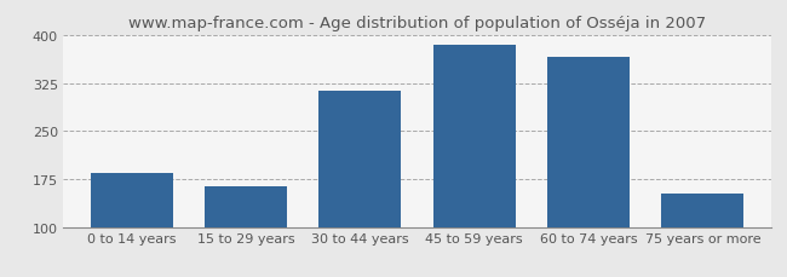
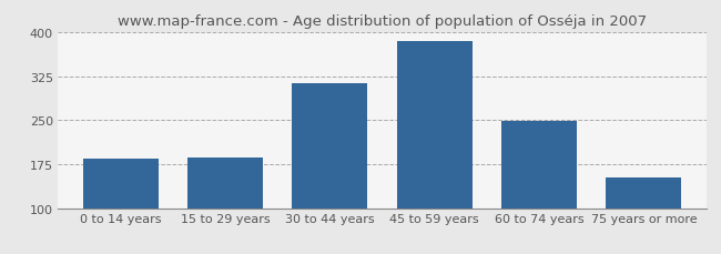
15 to 29 years: 164 -> 187
60 to 74 years: 366 -> 249
